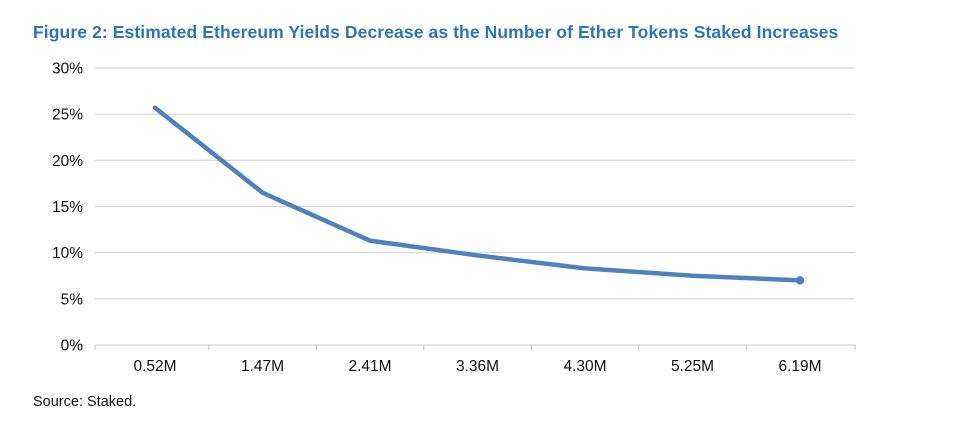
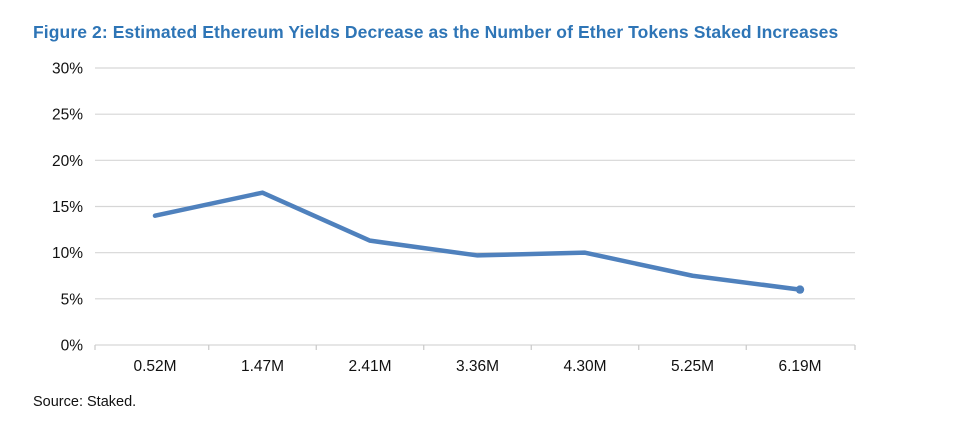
0.52M: 26% -> 14%
4.30M: 8% -> 10%
6.19M: 7% -> 6%
